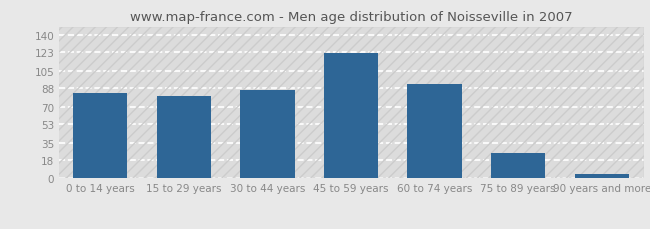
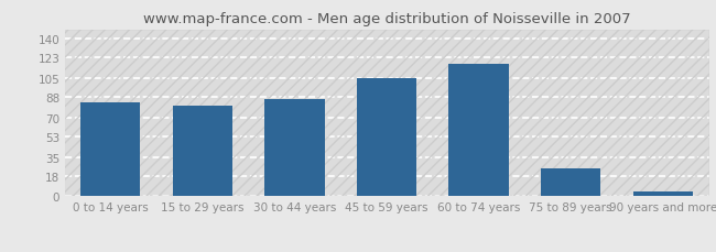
45 to 59 years: 122 -> 105
60 to 74 years: 92 -> 117
